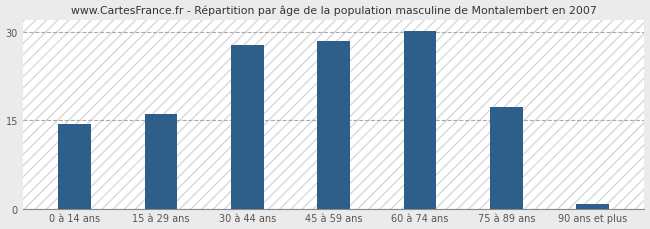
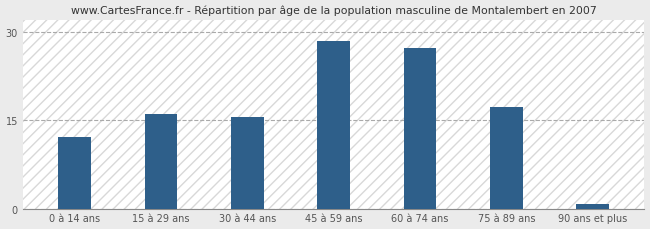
0 à 14 ans: 14.4 -> 12.2
30 à 44 ans: 27.8 -> 15.6
60 à 74 ans: 30.2 -> 27.2
